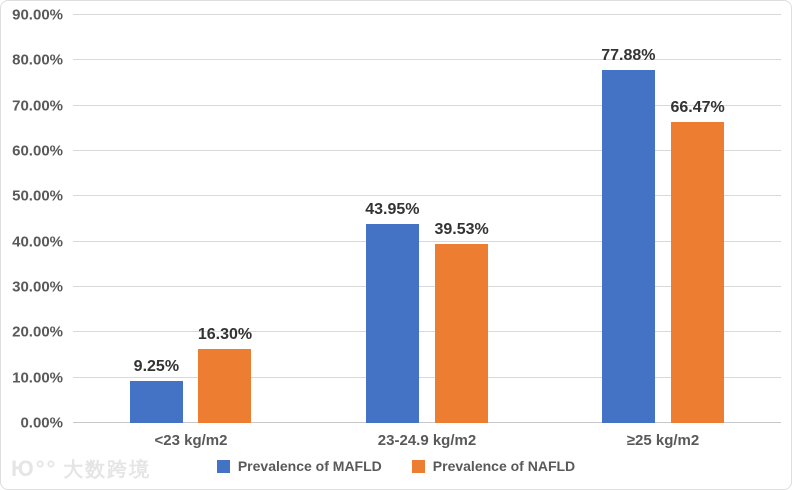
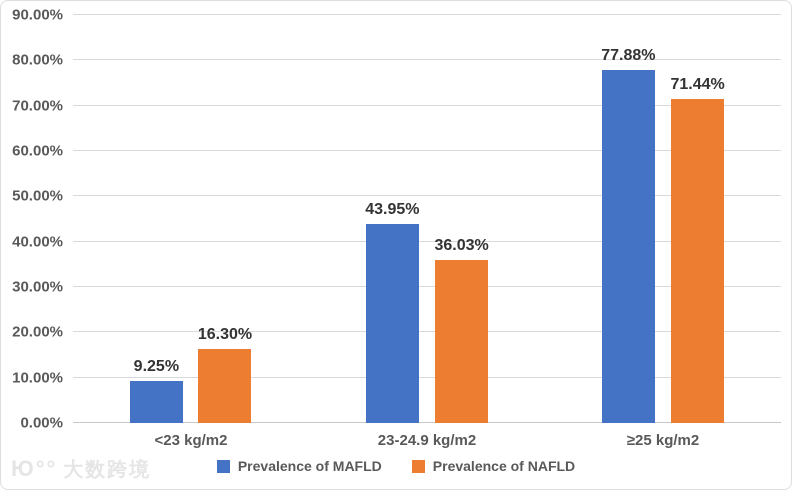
Prevalence of NAFLD/23-24.9 kg/m2: 39.53% -> 36.03%
Prevalence of NAFLD/≥25 kg/m2: 66.47% -> 71.44%
